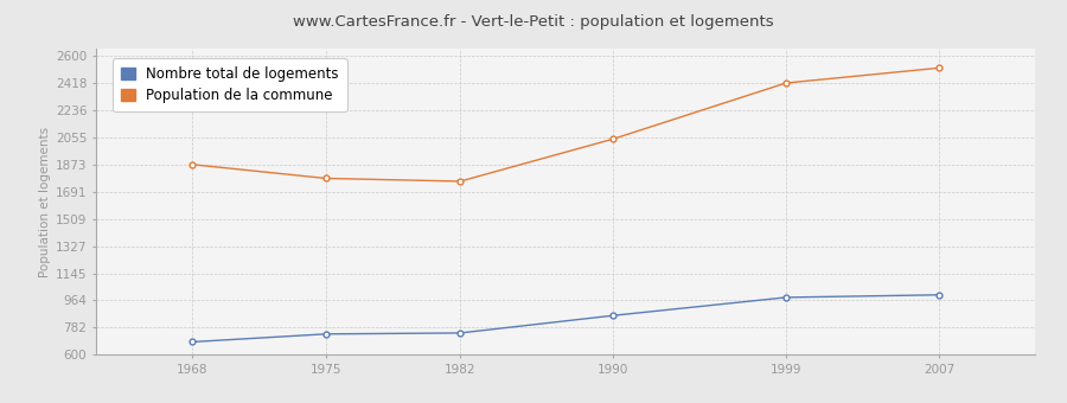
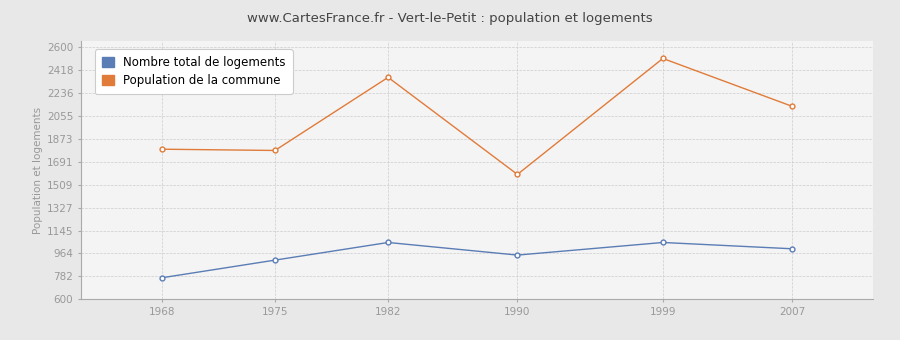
Nombre total de logements/1968: 680 -> 770
Population de la commune/1968: 1870 -> 1790
Nombre total de logements/1975: 740 -> 910
Nombre total de logements/1982: 740 -> 1050
Population de la commune/1982: 1760 -> 2360
Nombre total de logements/1990: 860 -> 950
Population de la commune/1990: 2040 -> 1590
Nombre total de logements/1999: 980 -> 1050
Population de la commune/1999: 2420 -> 2510
Population de la commune/2007: 2520 -> 2130
